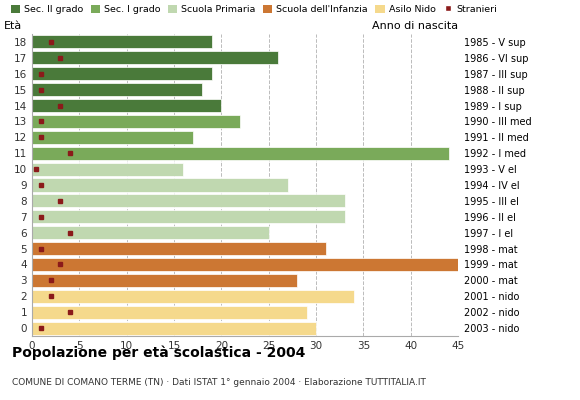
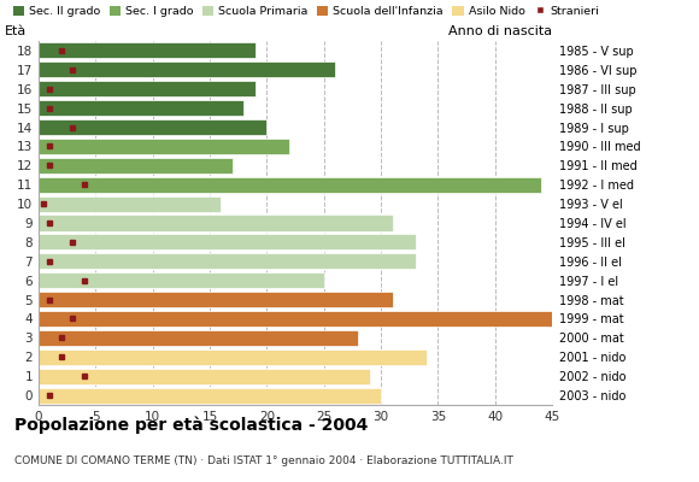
9: 27 -> 31
